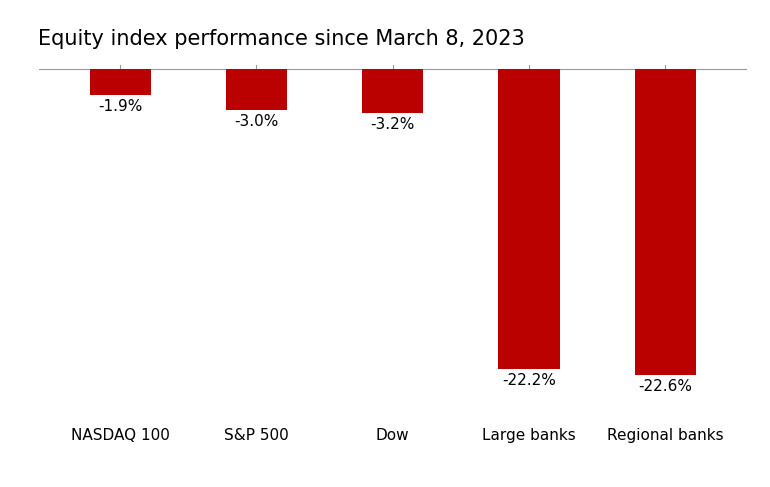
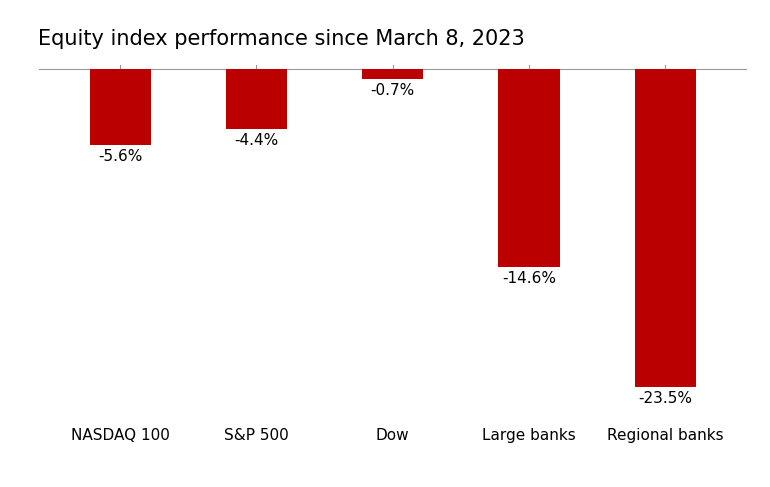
NASDAQ 100: -1.9% -> -5.6%
S&P 500: -3.0% -> -4.4%
Dow: -3.2% -> -0.7%
Large banks: -22.2% -> -14.6%
Regional banks: -22.6% -> -23.5%
